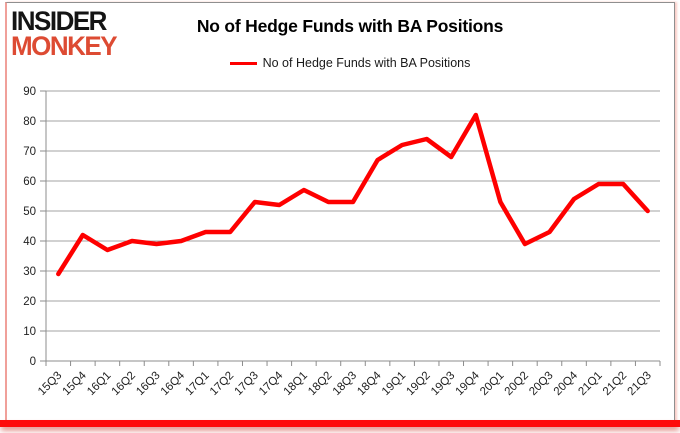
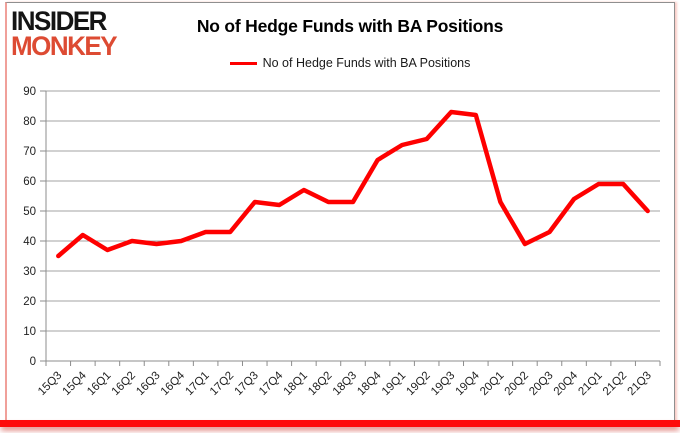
15Q3: 29 -> 35
19Q3: 68 -> 83
